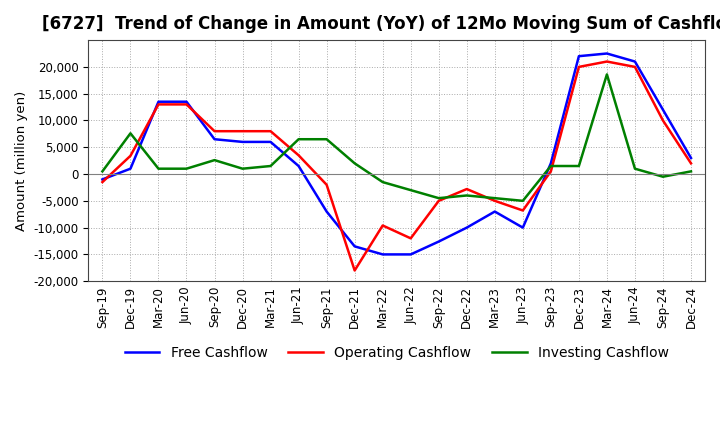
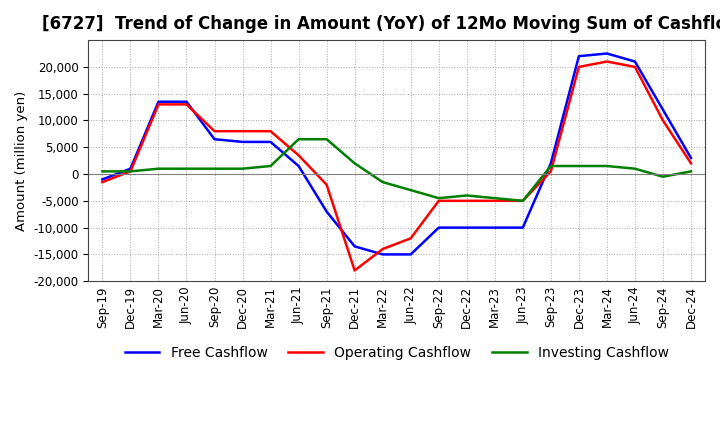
Operating Cashflow/Dec-19: 3,400 -> 500
Investing Cashflow/Dec-19: 7,600 -> 500
Investing Cashflow/Sep-20: 2,600 -> 1,000
Operating Cashflow/Mar-22: -9,600 -> -14,000
Free Cashflow/Sep-22: -12,600 -> -10,000
Operating Cashflow/Dec-22: -2,800 -> -5,000
Free Cashflow/Mar-23: -7,000 -> -10,000
Operating Cashflow/Jun-23: -6,800 -> -5,000
Investing Cashflow/Mar-24: 18,600 -> 1,500
